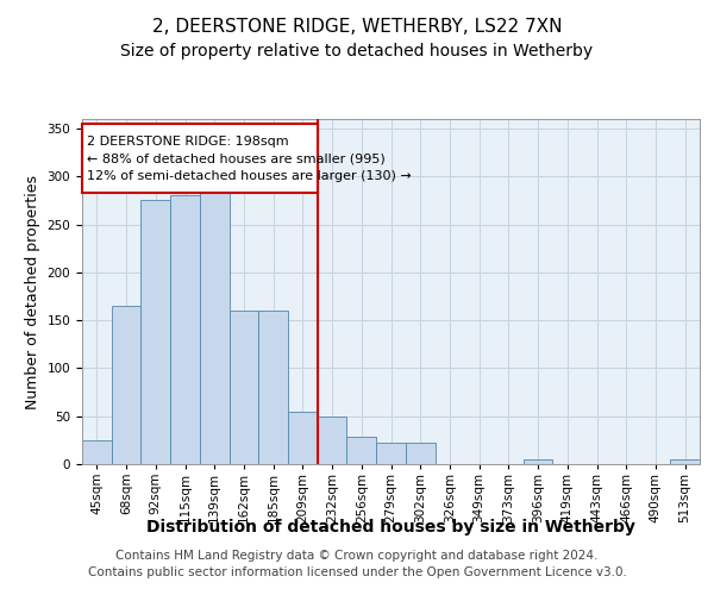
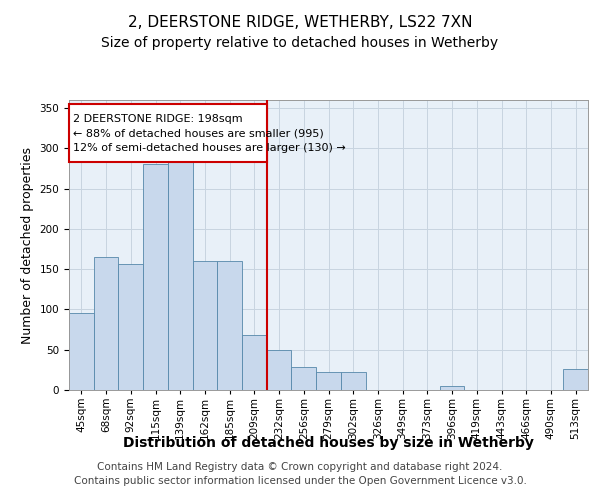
45sqm: 25 -> 96
92sqm: 275 -> 156
209sqm: 55 -> 68
513sqm: 5 -> 26
